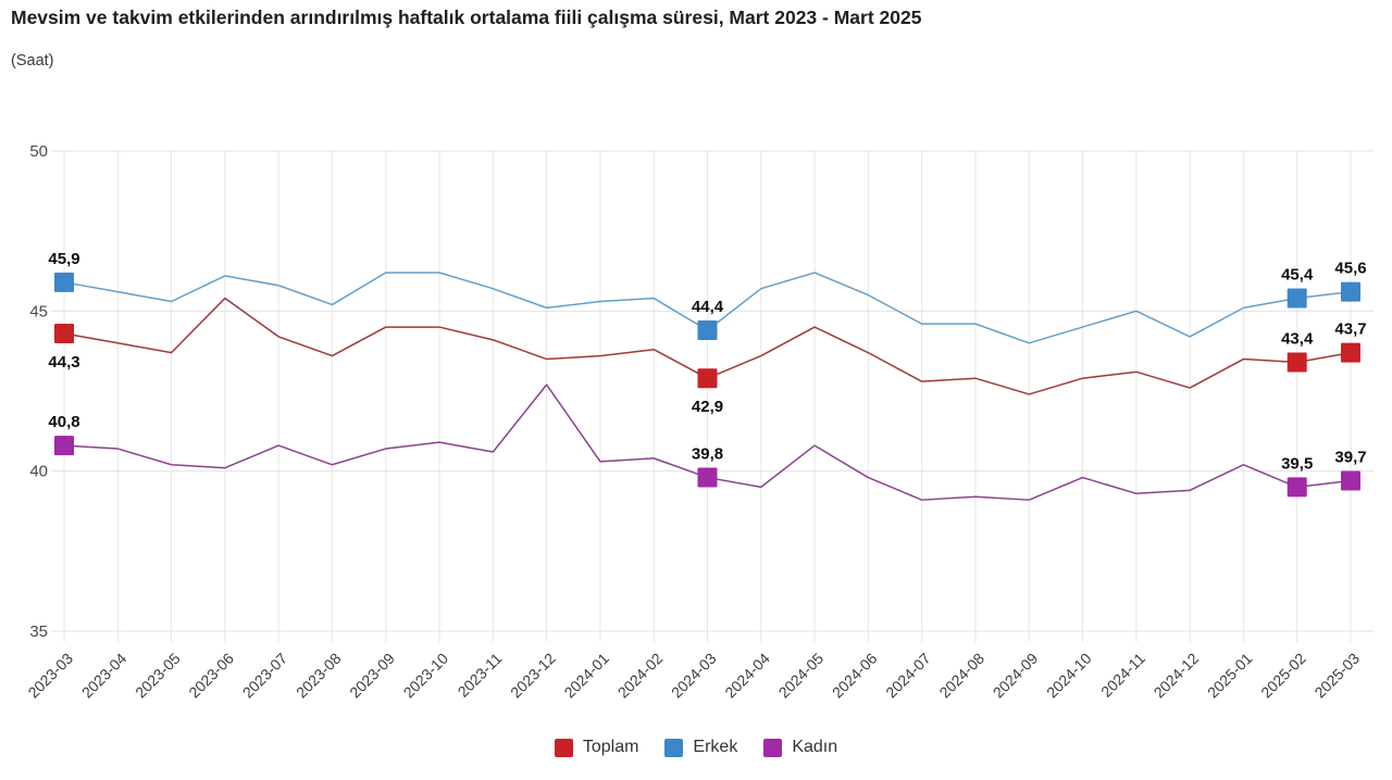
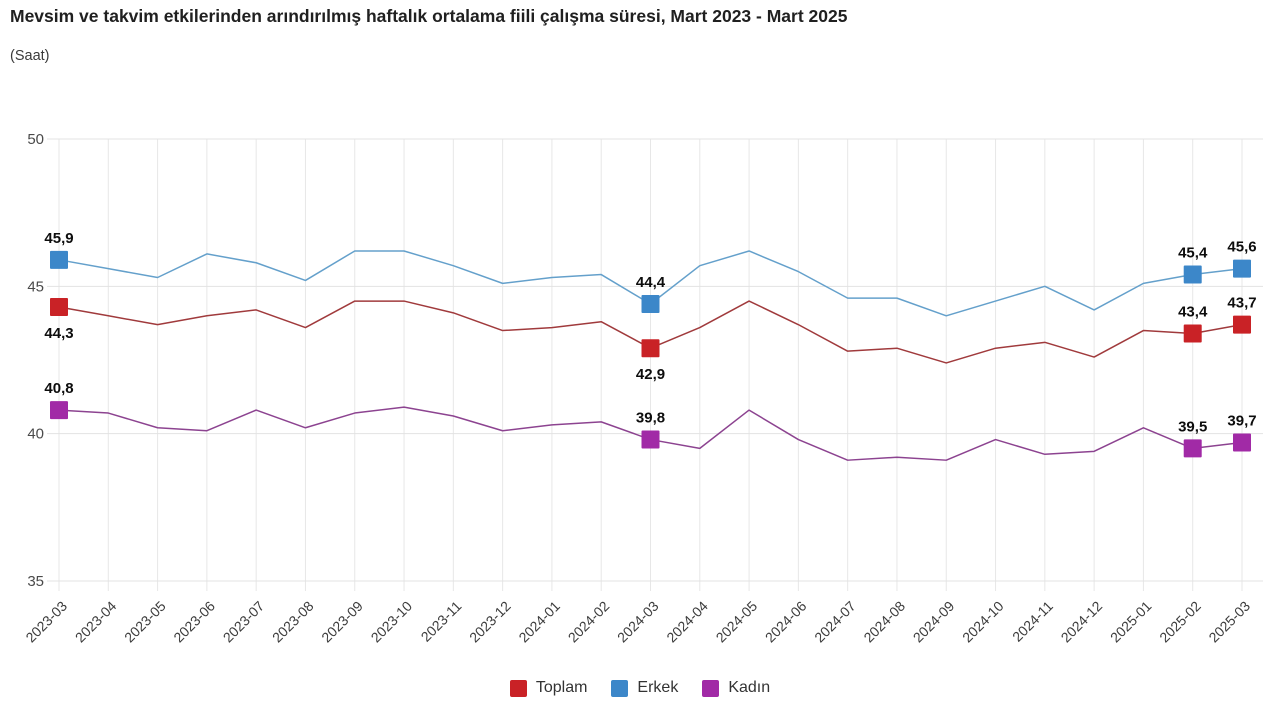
Toplam/2023-06: 45.4 -> 44.0
Kadın/2023-12: 42.7 -> 40.1
